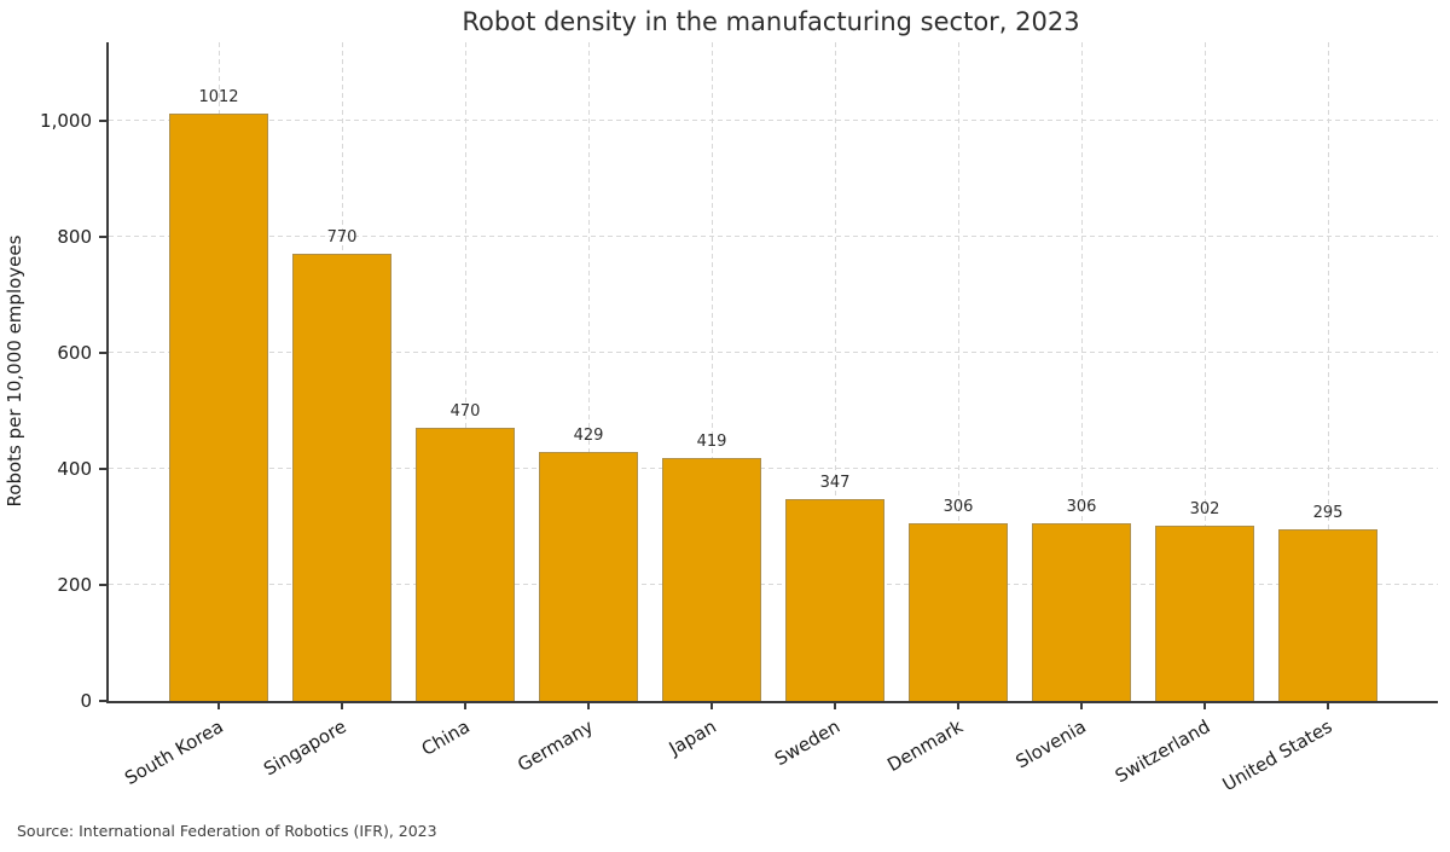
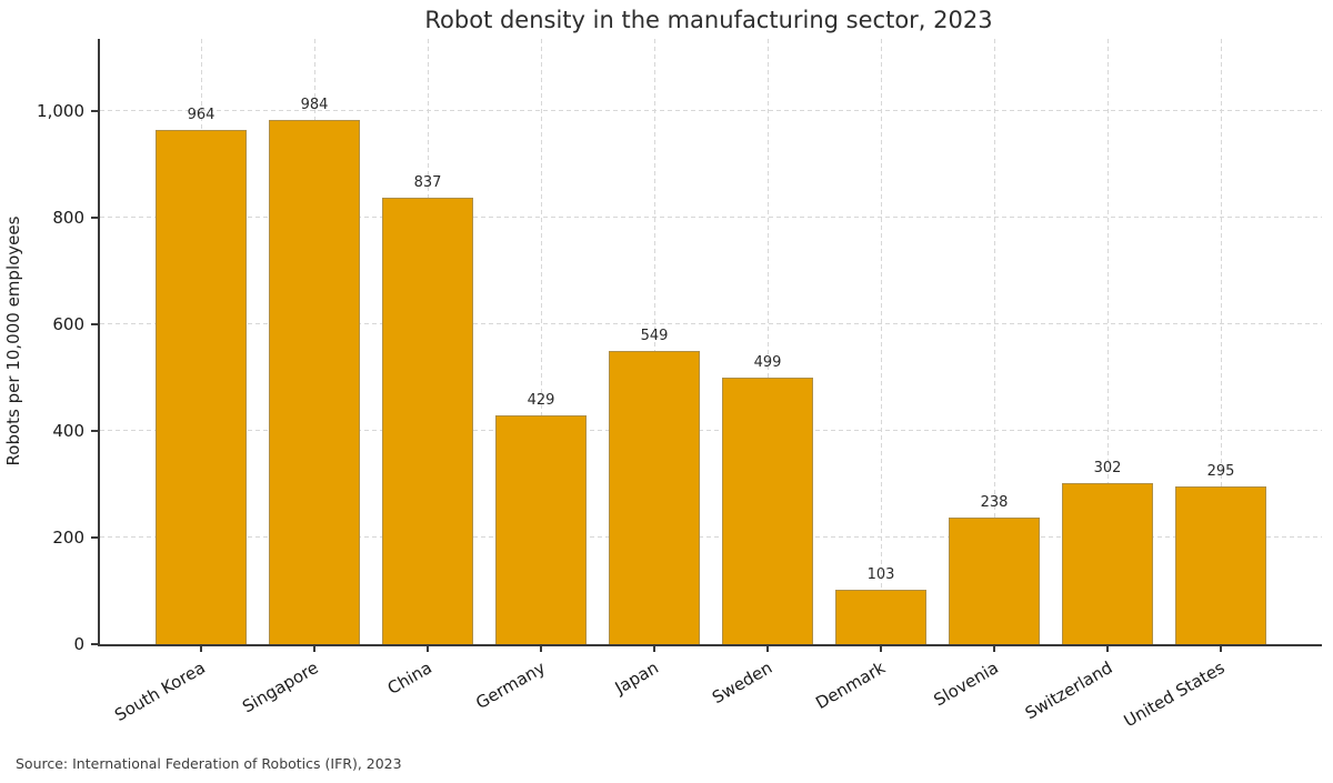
South Korea: 1012 -> 964
Singapore: 770 -> 984
China: 470 -> 837
Japan: 419 -> 549
Sweden: 347 -> 499
Denmark: 306 -> 103
Slovenia: 306 -> 238
